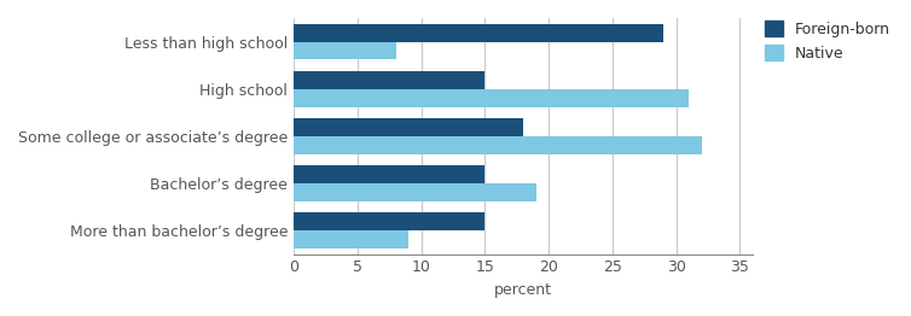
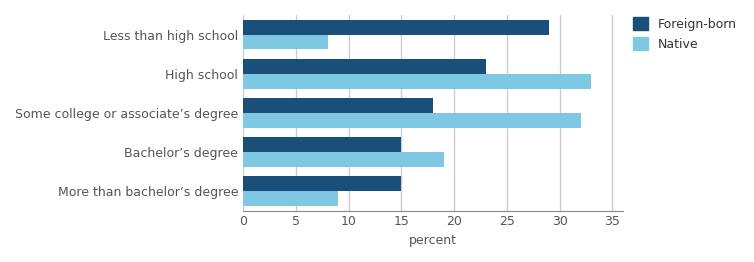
Foreign-born/High school: 15 -> 23
Native/High school: 31 -> 33
